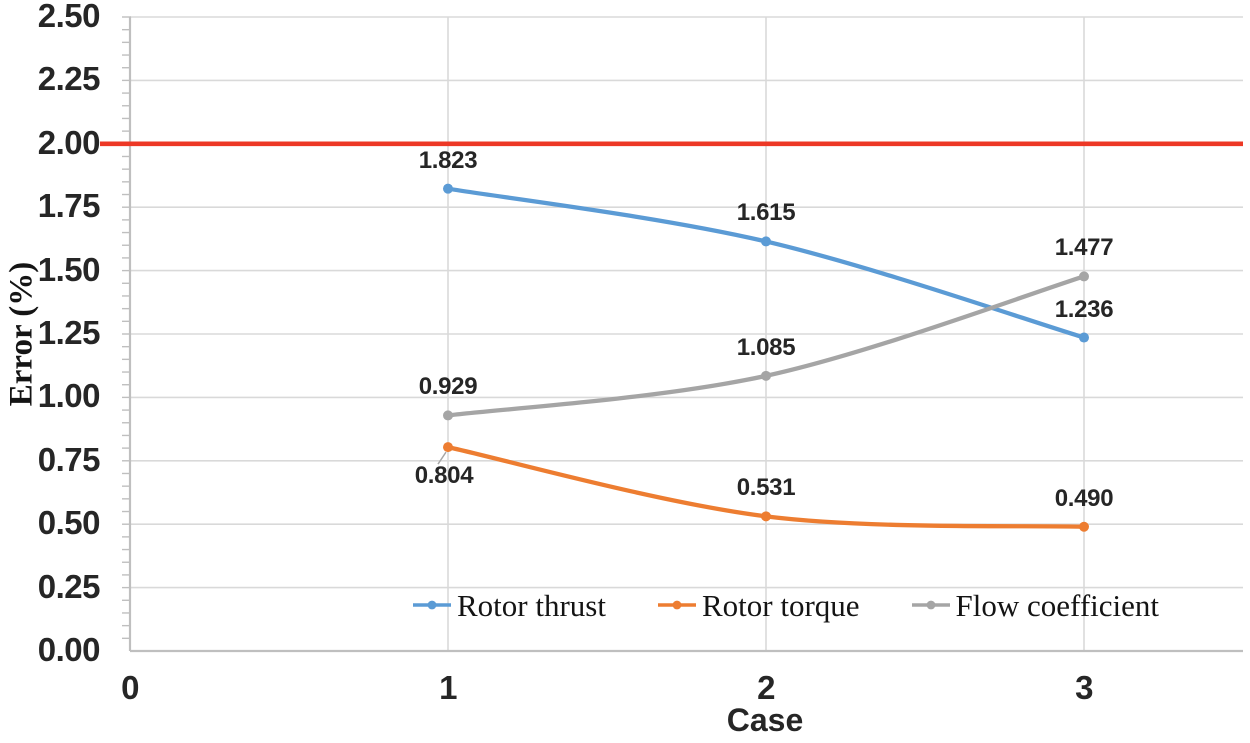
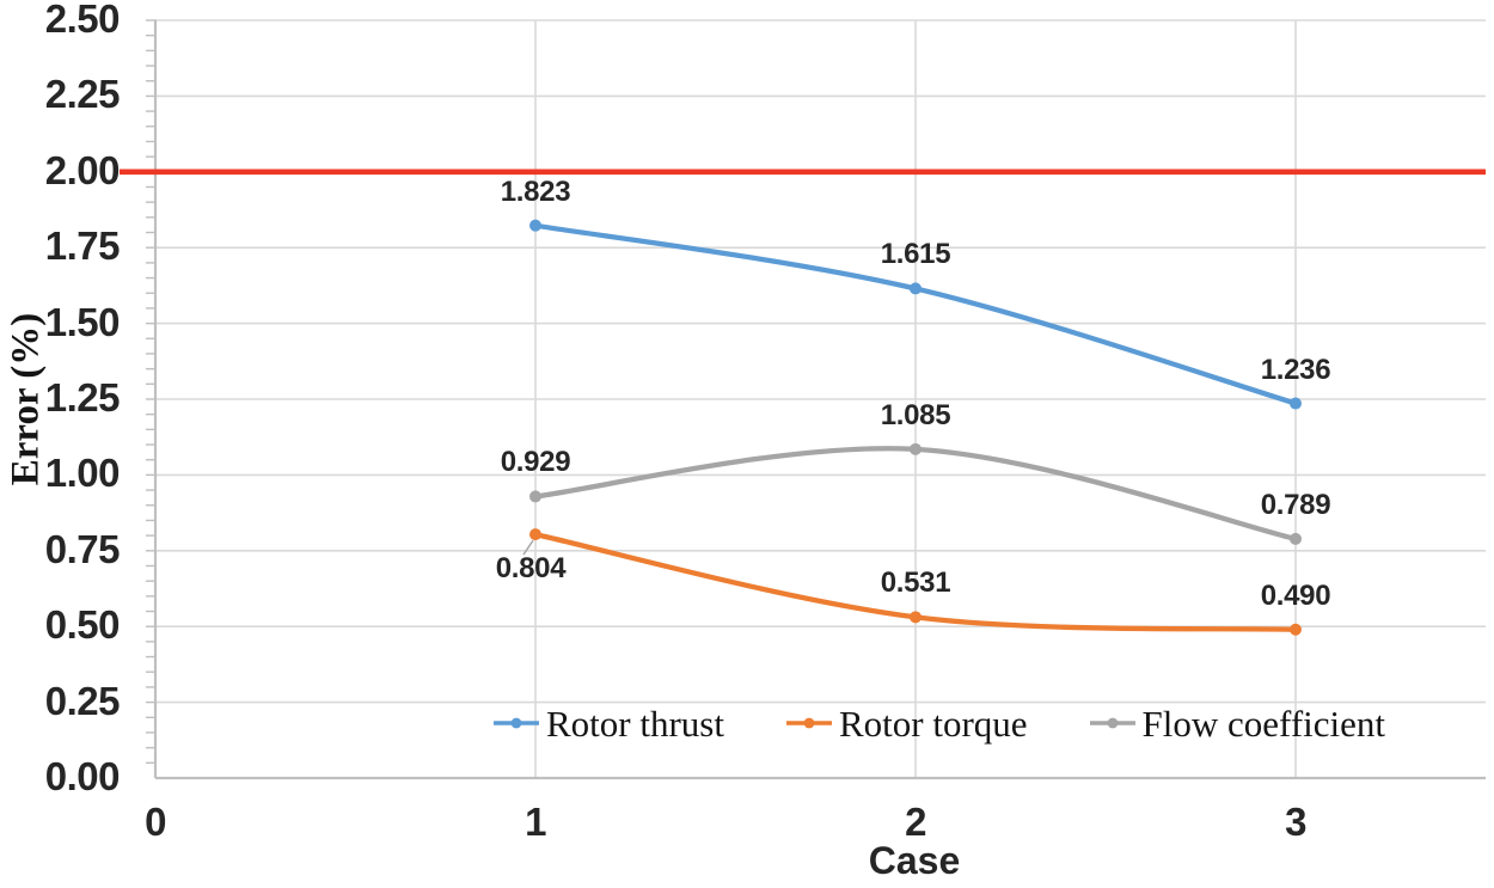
Flow coefficient/3: 1.477 -> 0.789
